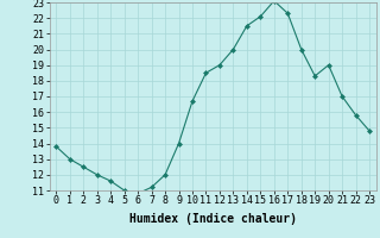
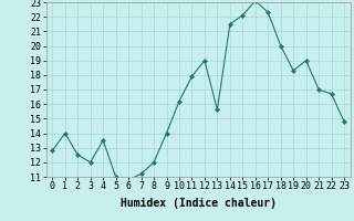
0: 13.8 -> 12.8
1: 13.0 -> 14.0
4: 11.6 -> 13.5
10: 16.7 -> 16.2
11: 18.5 -> 17.9
13: 20.0 -> 15.6
22: 15.8 -> 16.7
